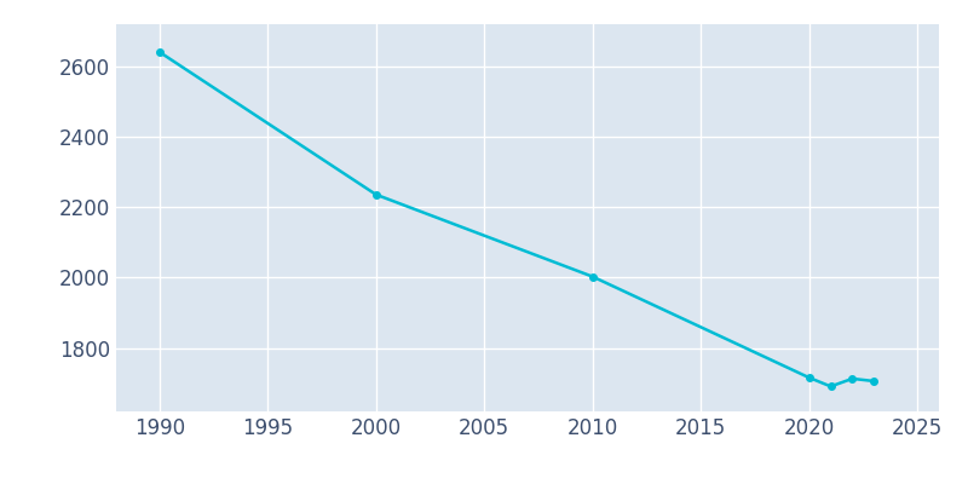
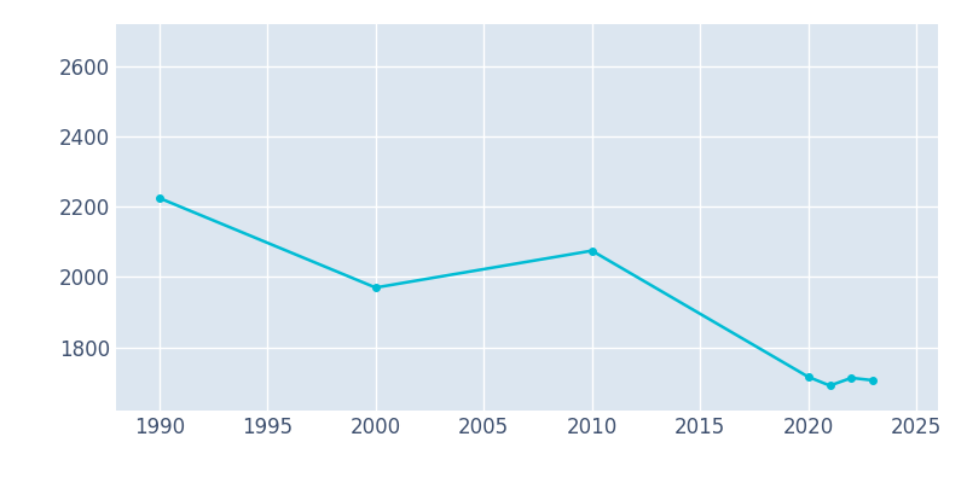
1990: 2641 -> 2225
2000: 2236 -> 1970
2010: 2003 -> 2075
